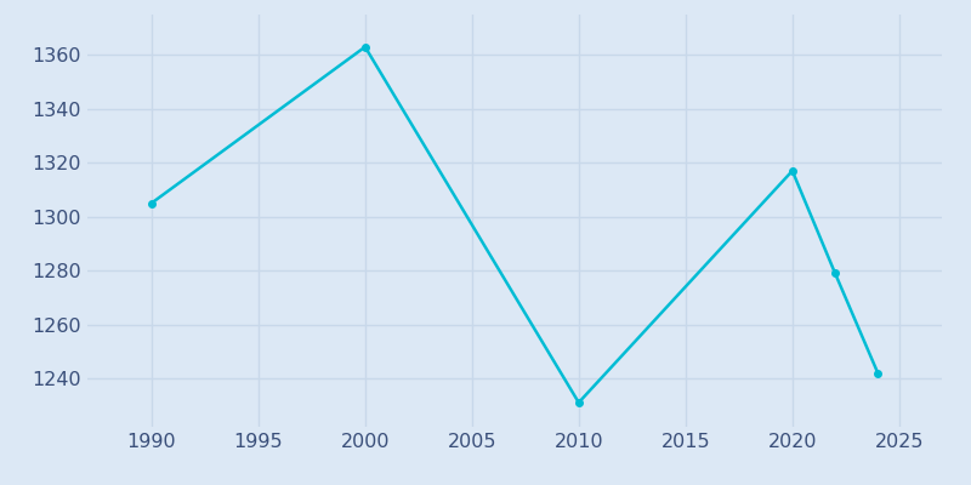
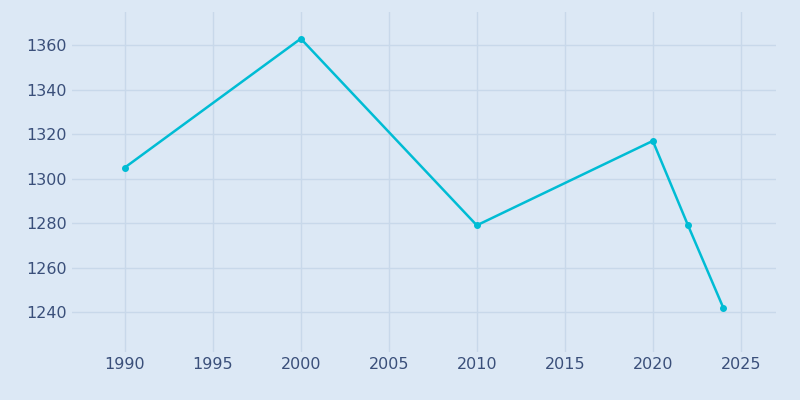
2010: 1231 -> 1279
